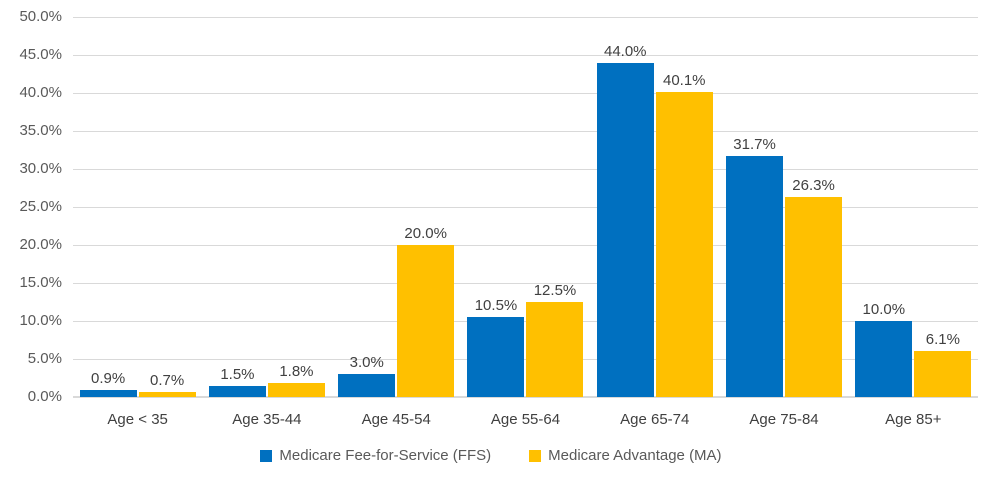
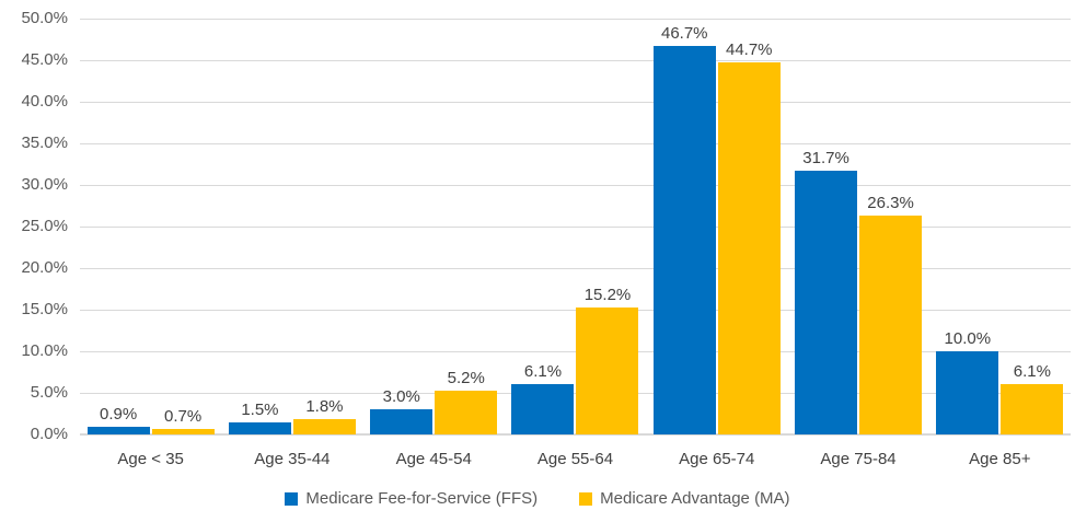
Medicare Advantage (MA)/Age 45-54: 20.0% -> 5.2%
Medicare Fee-for-Service (FFS)/Age 55-64: 10.5% -> 6.1%
Medicare Advantage (MA)/Age 55-64: 12.5% -> 15.2%
Medicare Fee-for-Service (FFS)/Age 65-74: 44.0% -> 46.7%
Medicare Advantage (MA)/Age 65-74: 40.1% -> 44.7%
